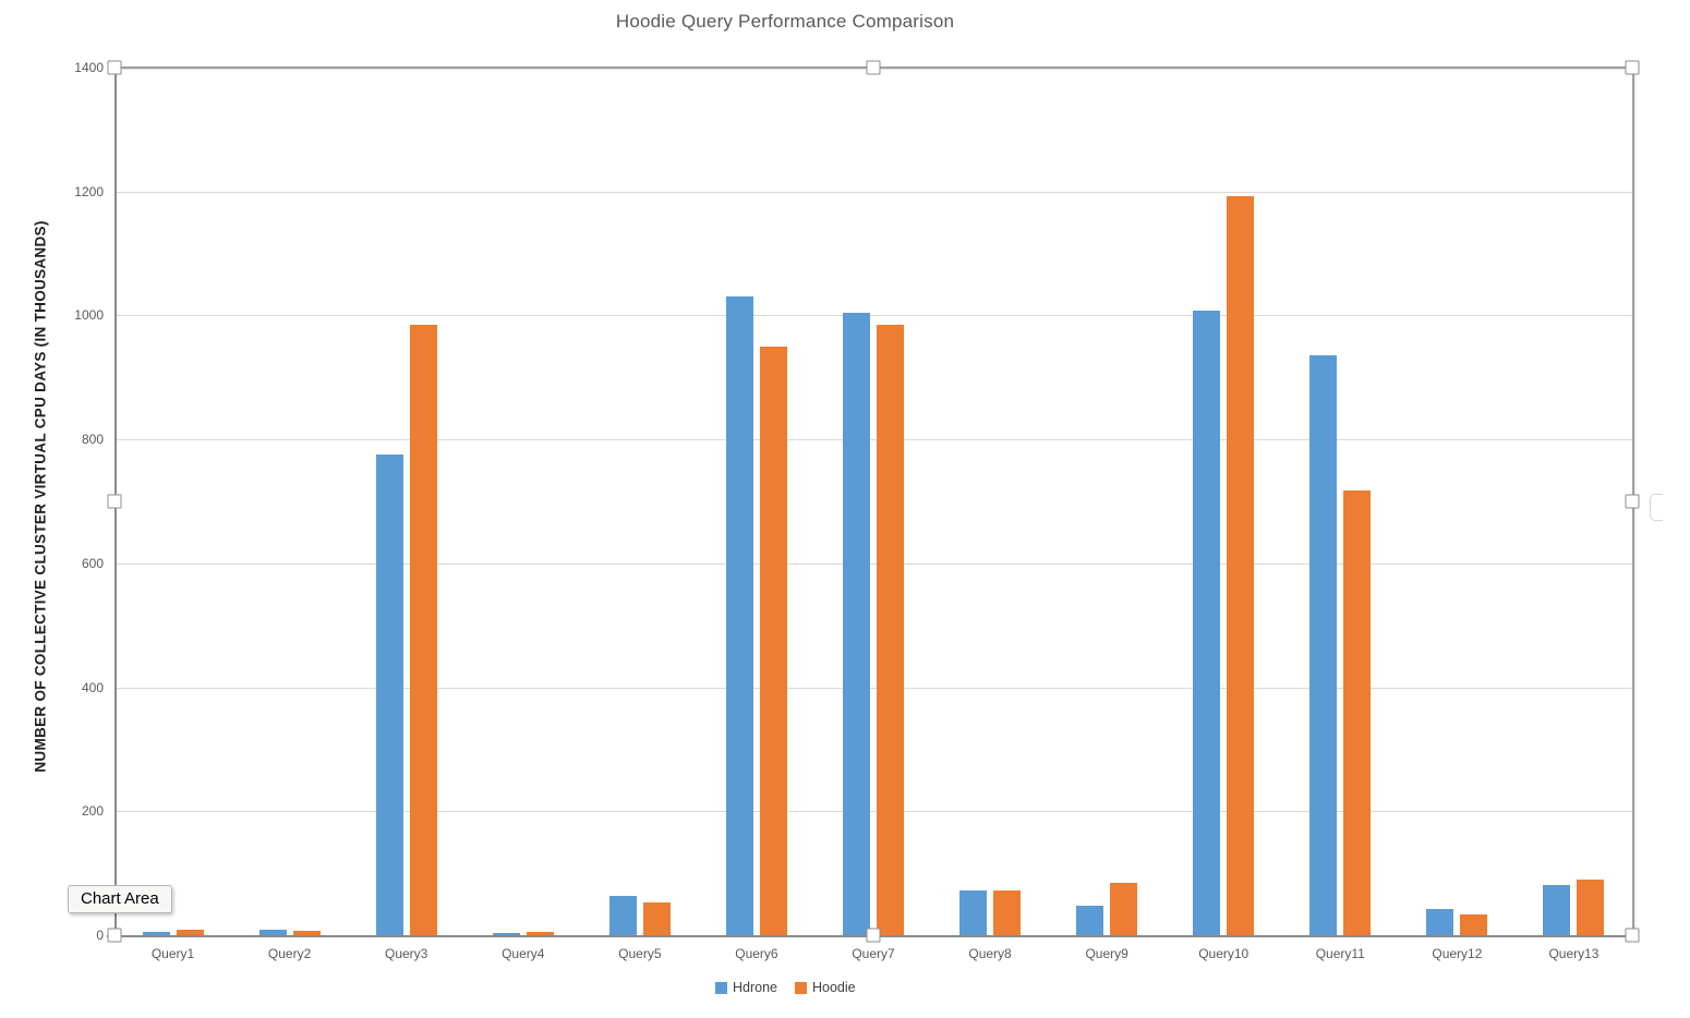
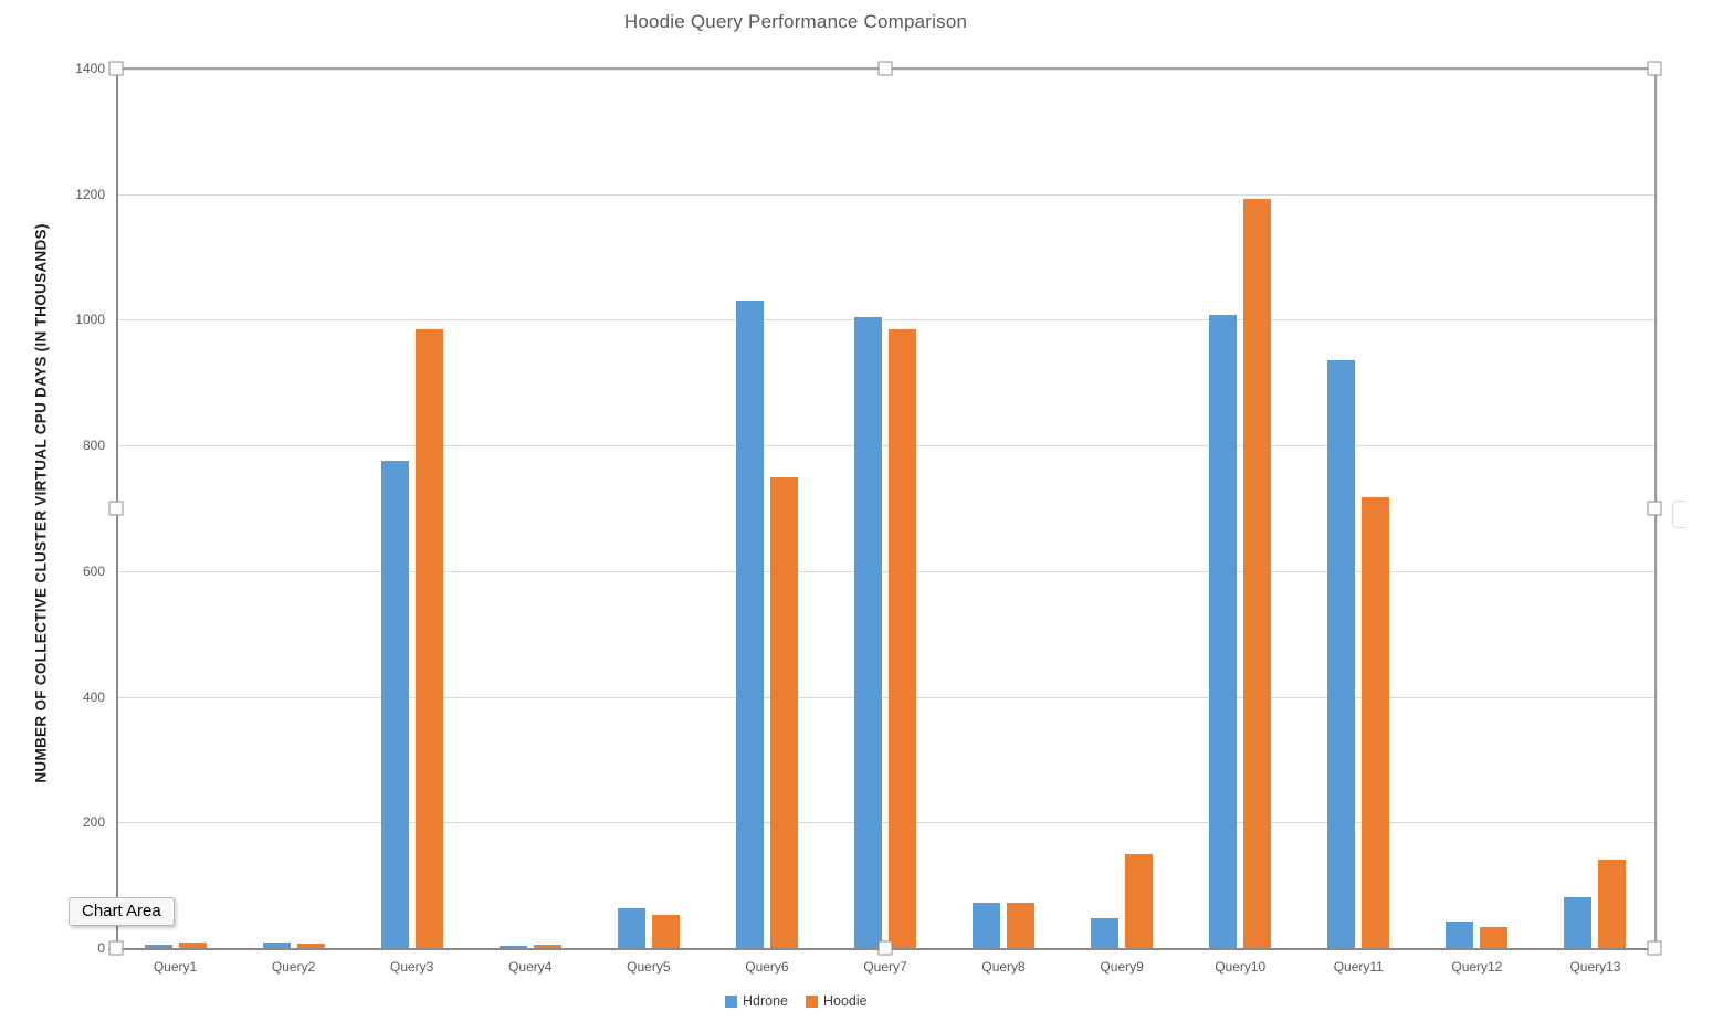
Hoodie/Query6: 950 -> 750
Hoodie/Query9: 80 -> 150
Hoodie/Query13: 90 -> 140
